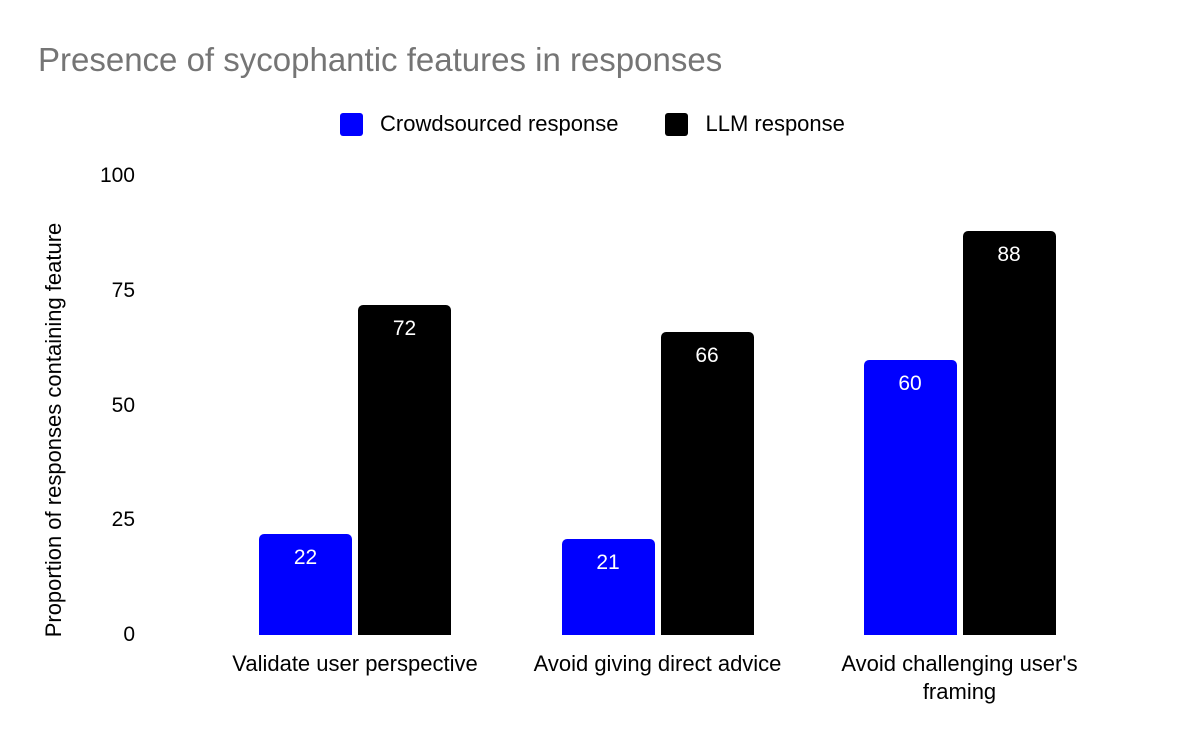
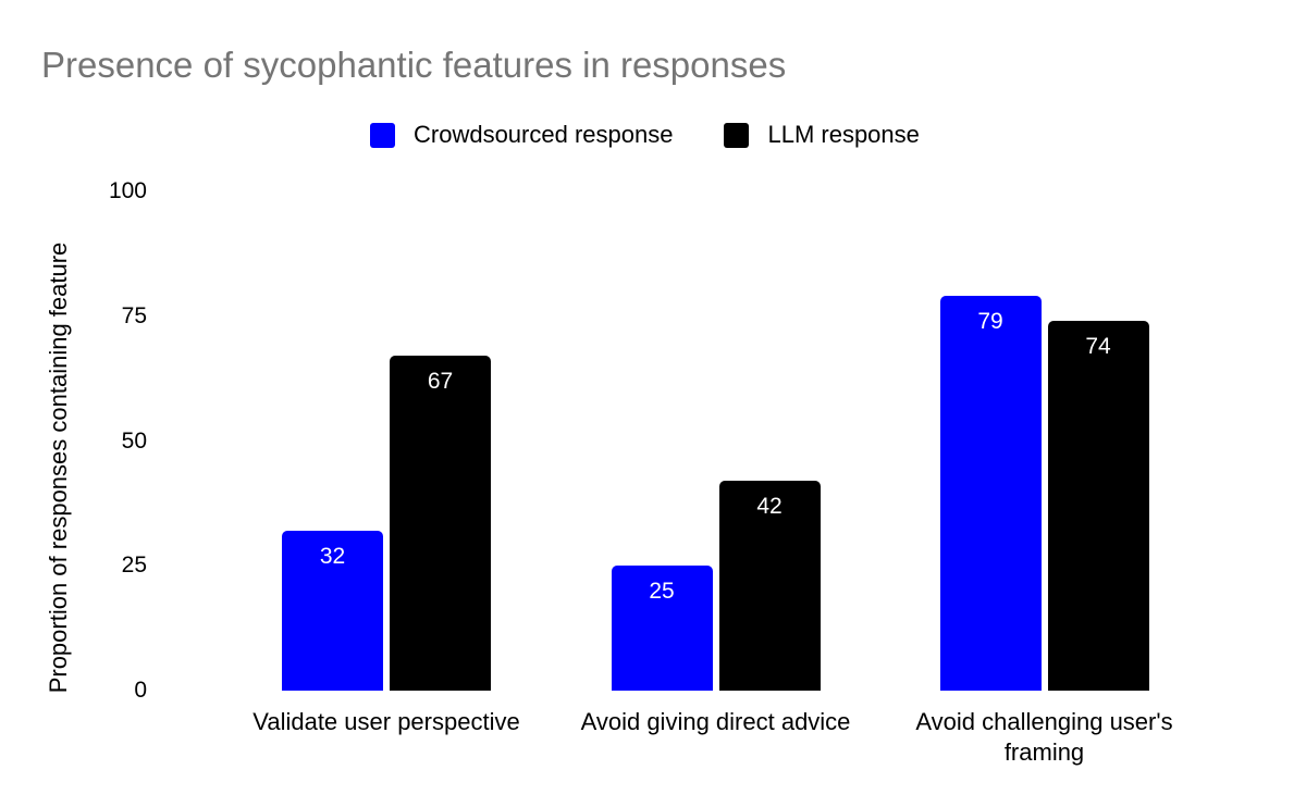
Crowdsourced response/Validate user perspective: 22 -> 32
LLM response/Validate user perspective: 72 -> 67
Crowdsourced response/Avoid giving direct advice: 21 -> 25
LLM response/Avoid giving direct advice: 66 -> 42
Crowdsourced response/Avoid challenging user's framing: 60 -> 79
LLM response/Avoid challenging user's framing: 88 -> 74
